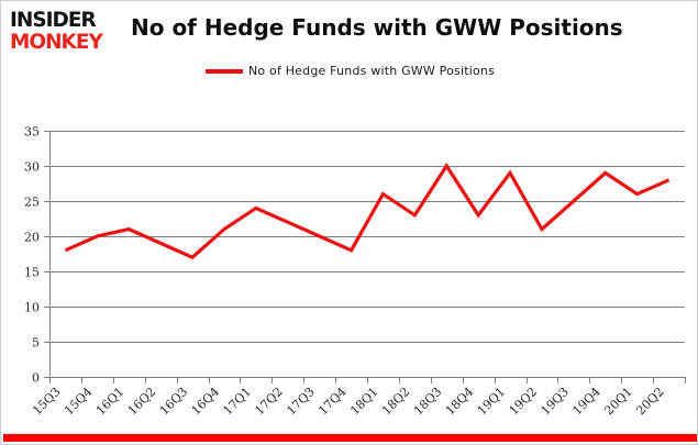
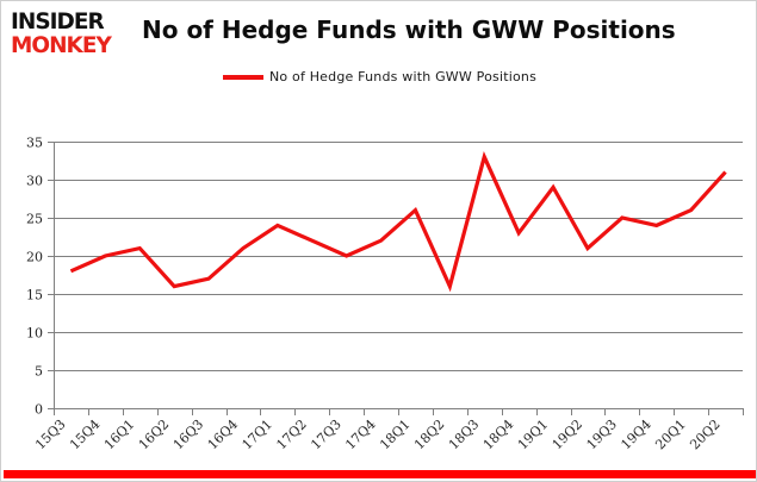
16Q2: 19 -> 16
17Q4: 18 -> 22
18Q2: 23 -> 16
18Q3: 30 -> 33
19Q4: 29 -> 24
20Q2: 28 -> 31
